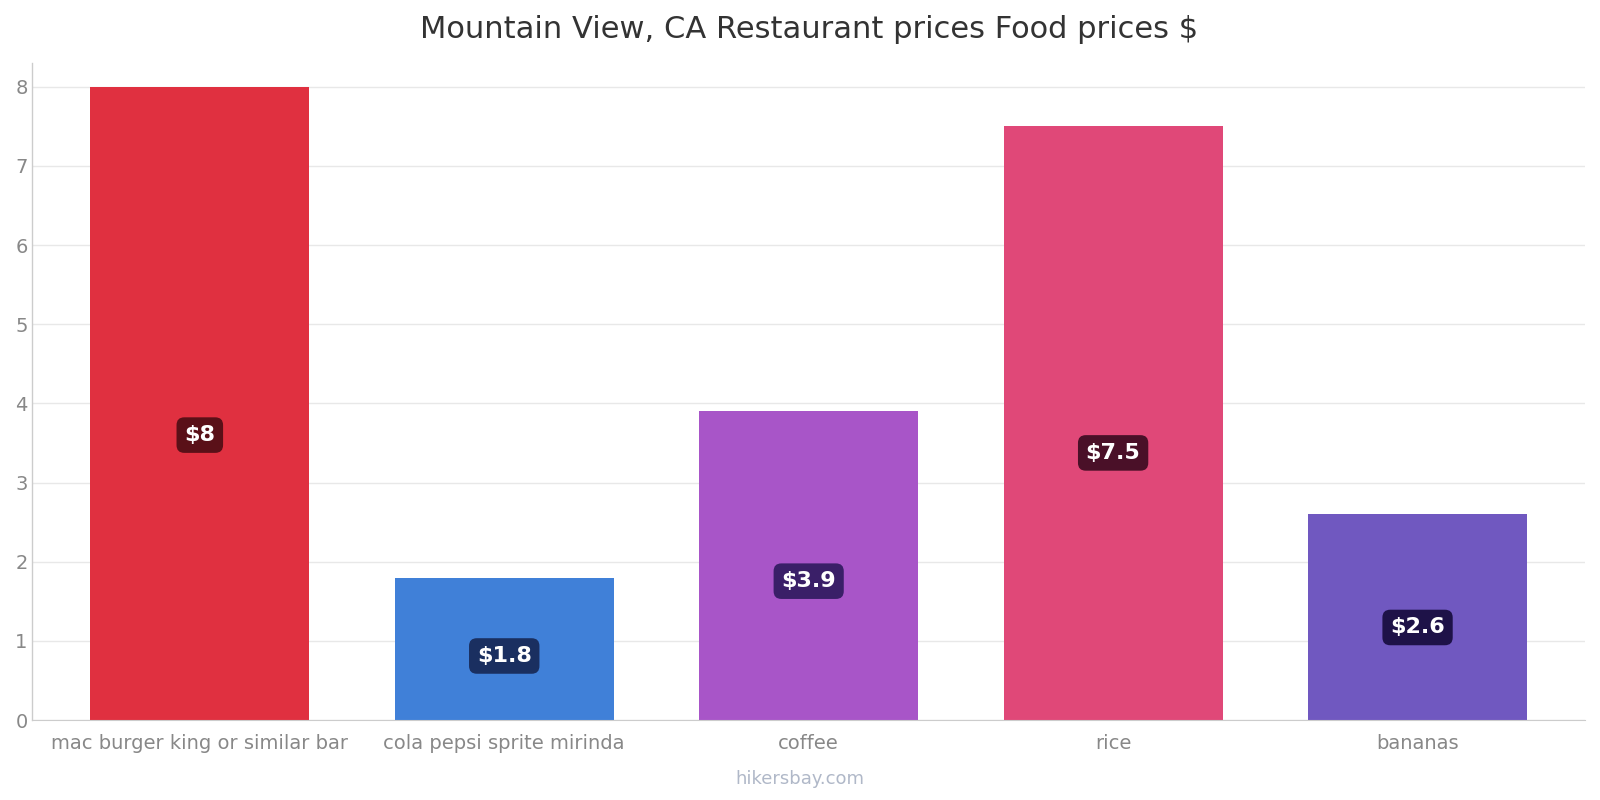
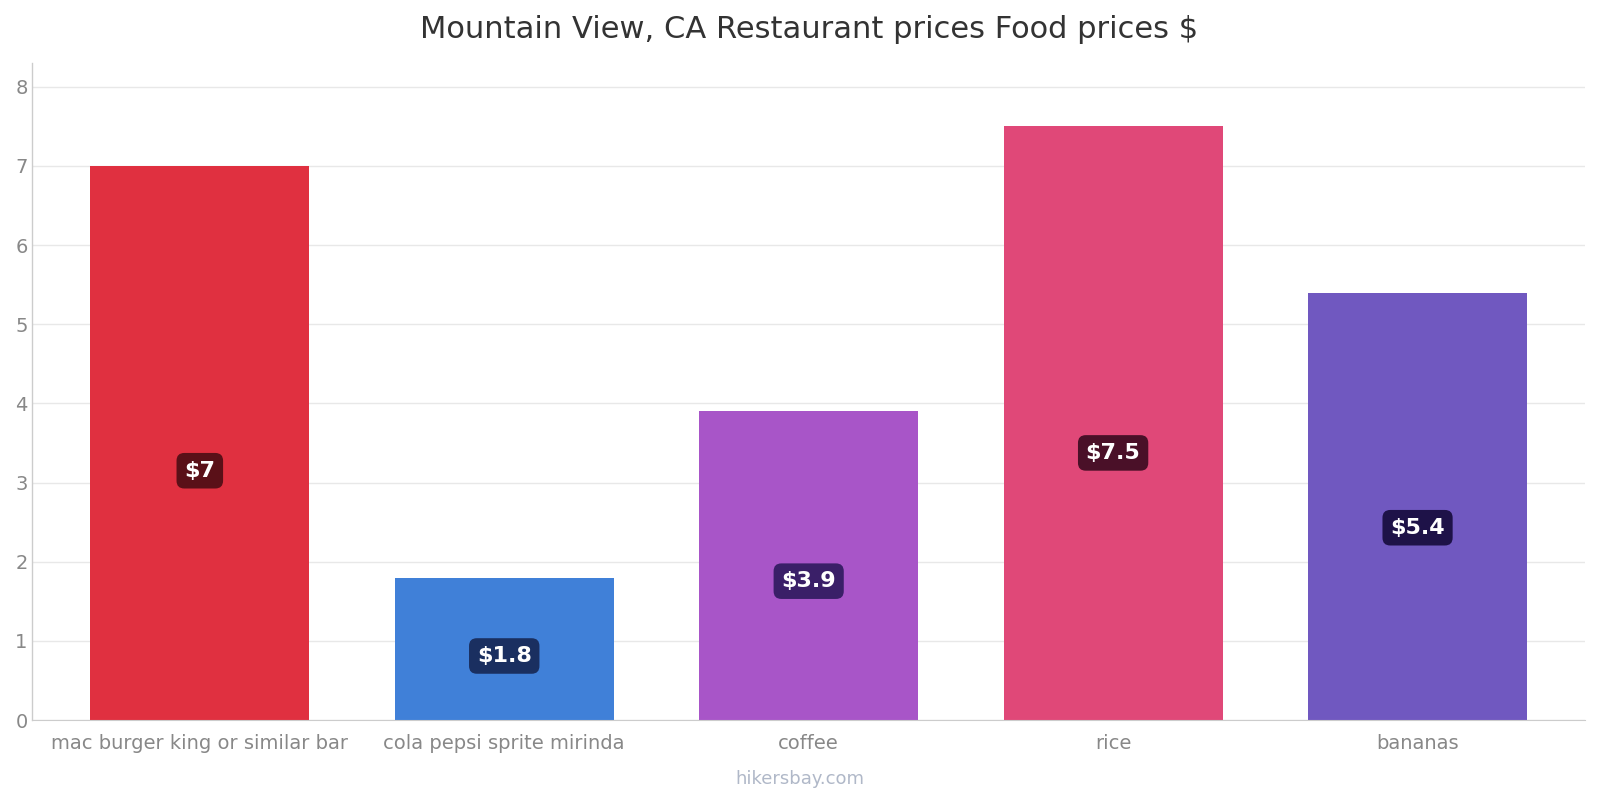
mac burger king or similar bar: $8 -> $7
bananas: $2.6 -> $5.4
